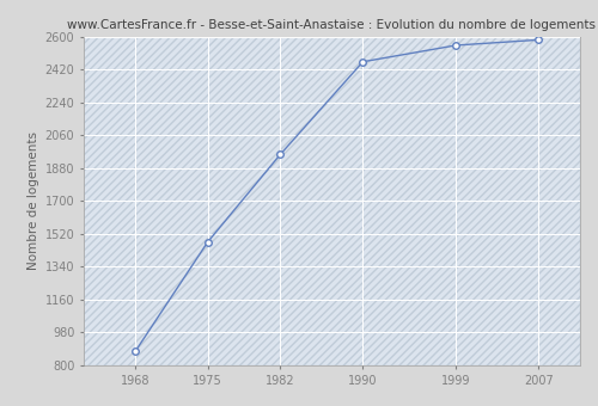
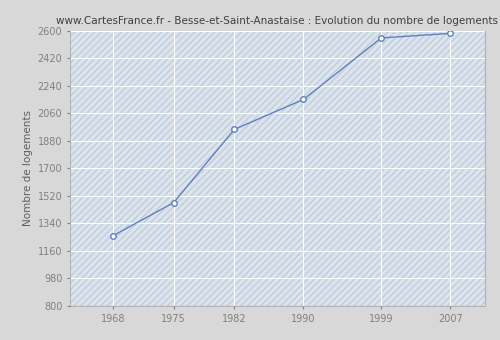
1968: 880 -> 1260
1990: 2460 -> 2150
